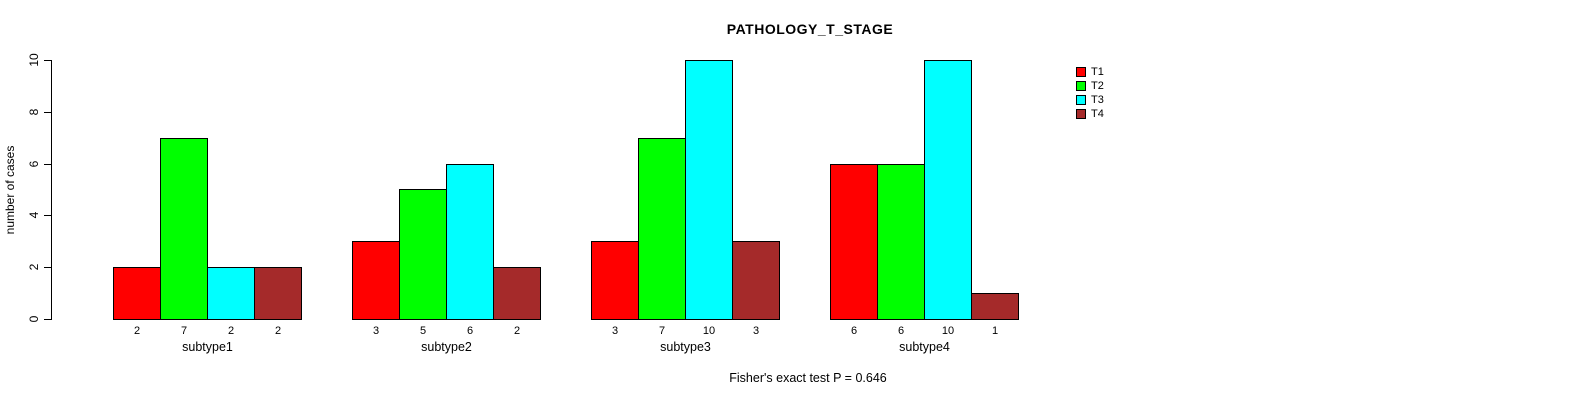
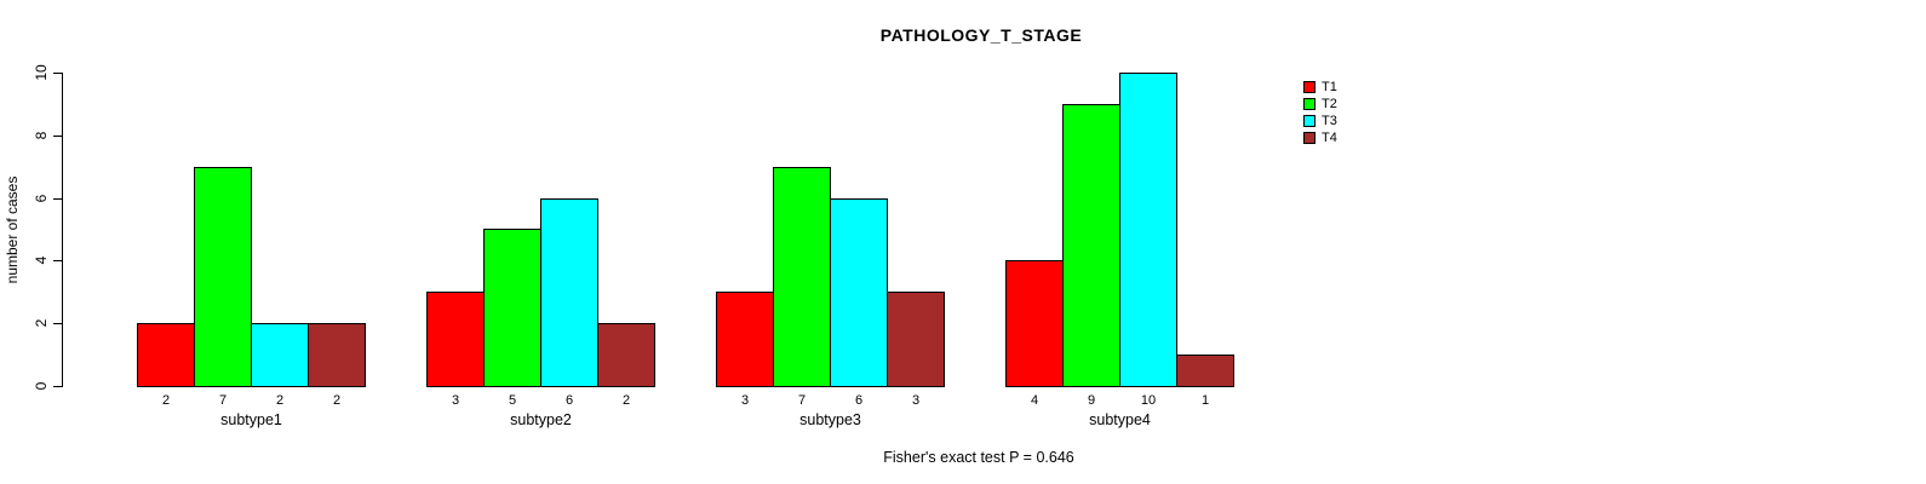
T3/subtype3: 10 -> 6
T1/subtype4: 6 -> 4
T2/subtype4: 6 -> 9
